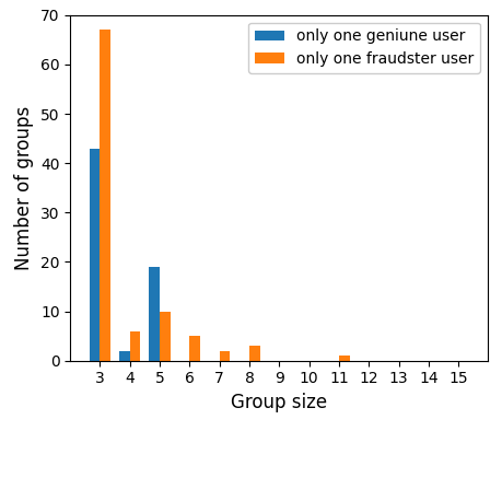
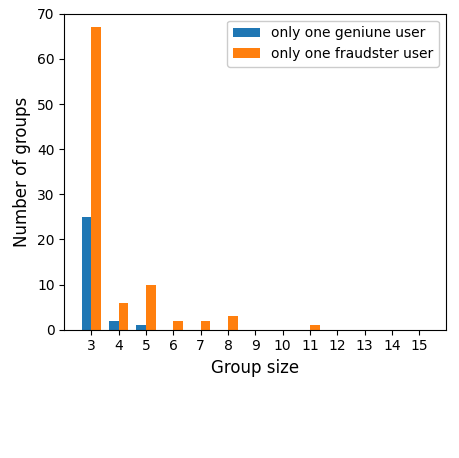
only one geniune user/3: 43 -> 25
only one geniune user/5: 19 -> 1
only one fraudster user/6: 5 -> 2
